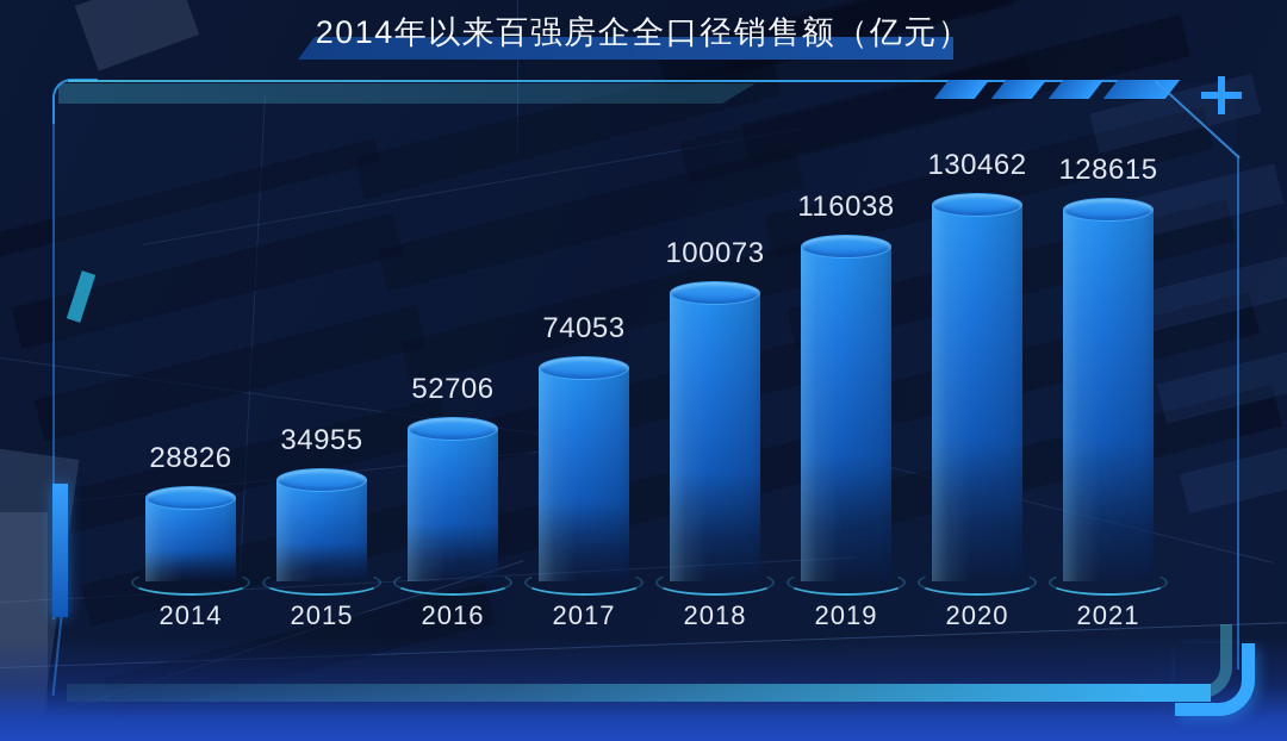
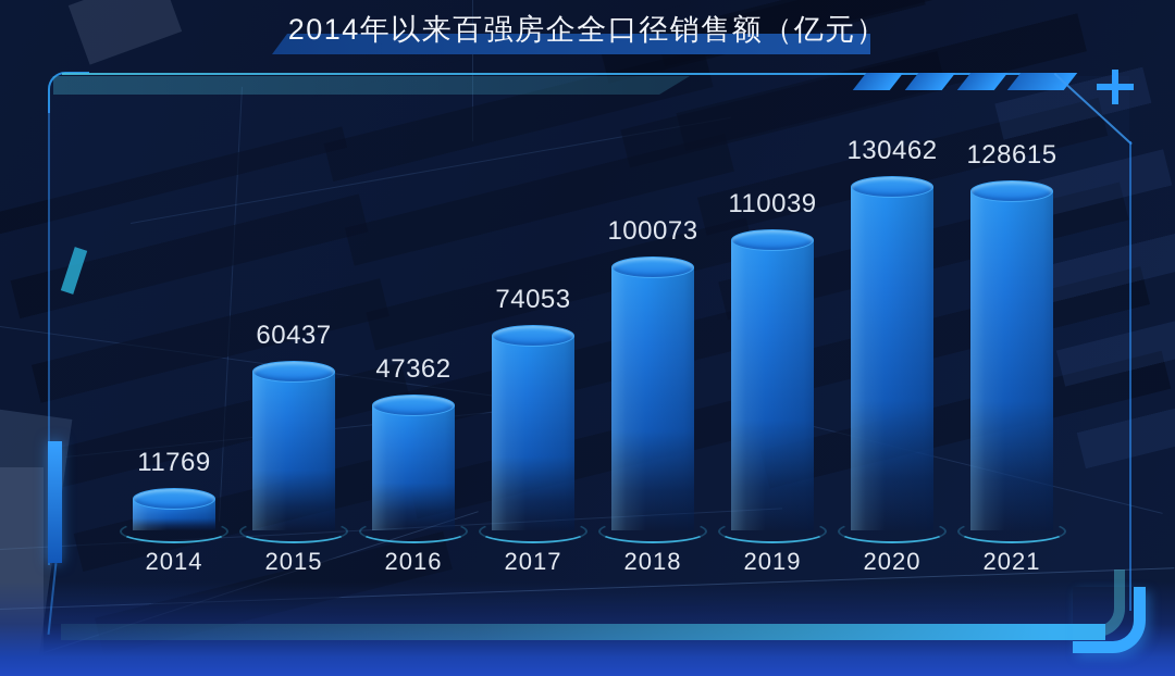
2014: 28826 -> 11769
2015: 34955 -> 60437
2016: 52706 -> 47362
2019: 116038 -> 110039
